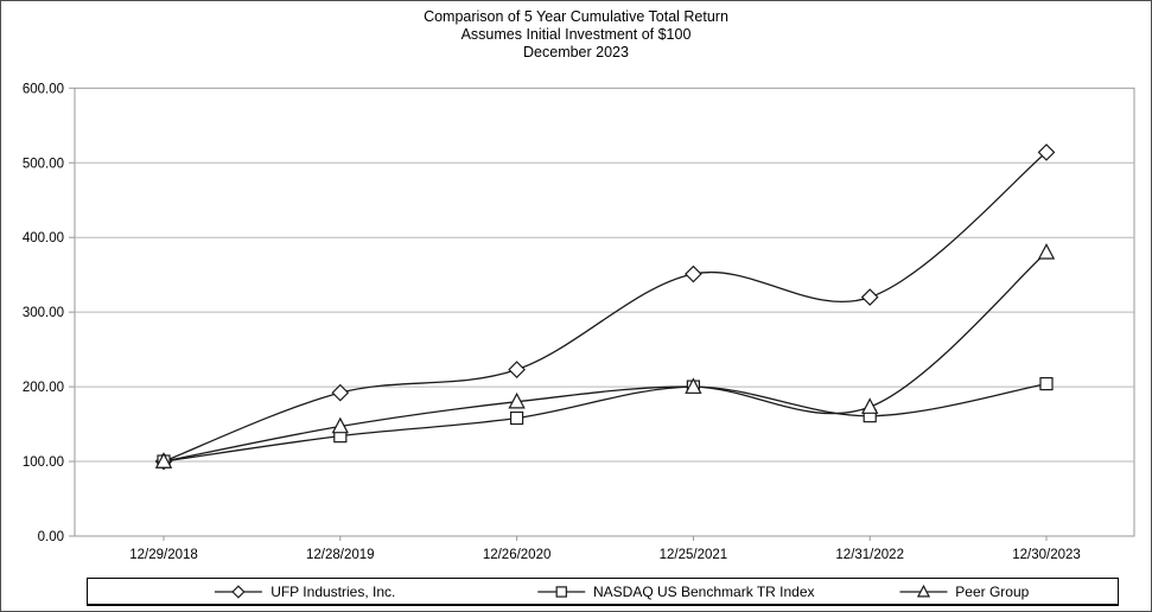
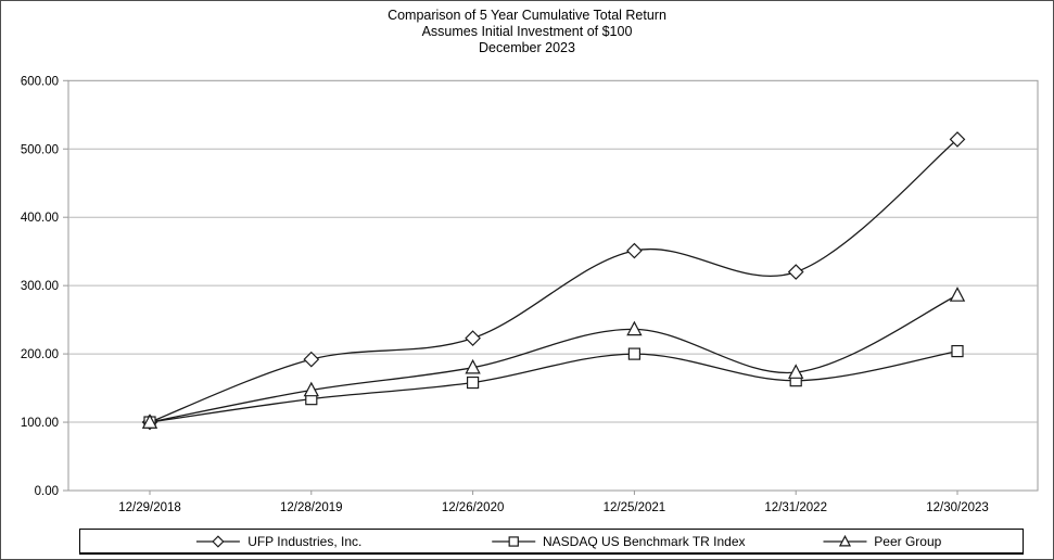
Peer Group/12/25/2021: 200 -> 240
Peer Group/12/30/2023: 380 -> 290
